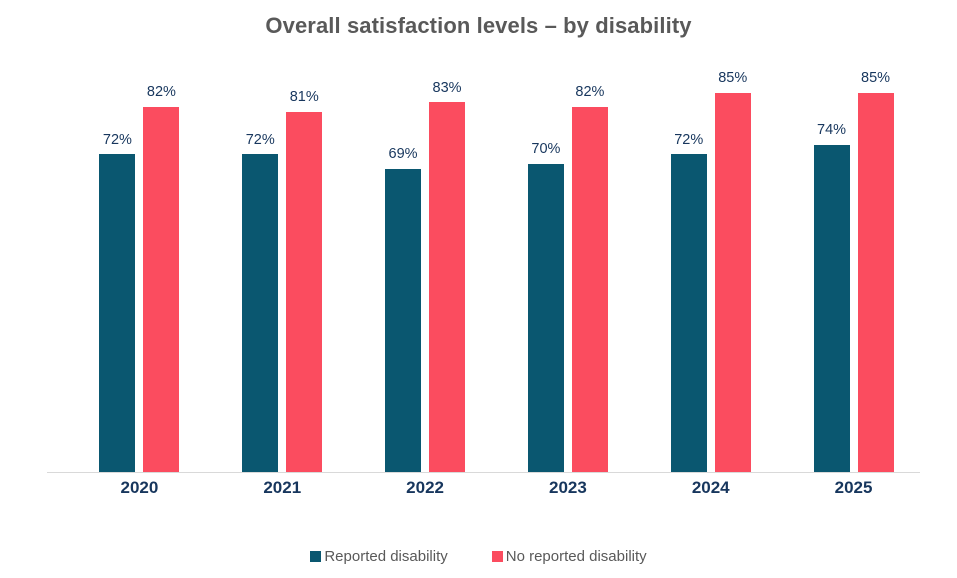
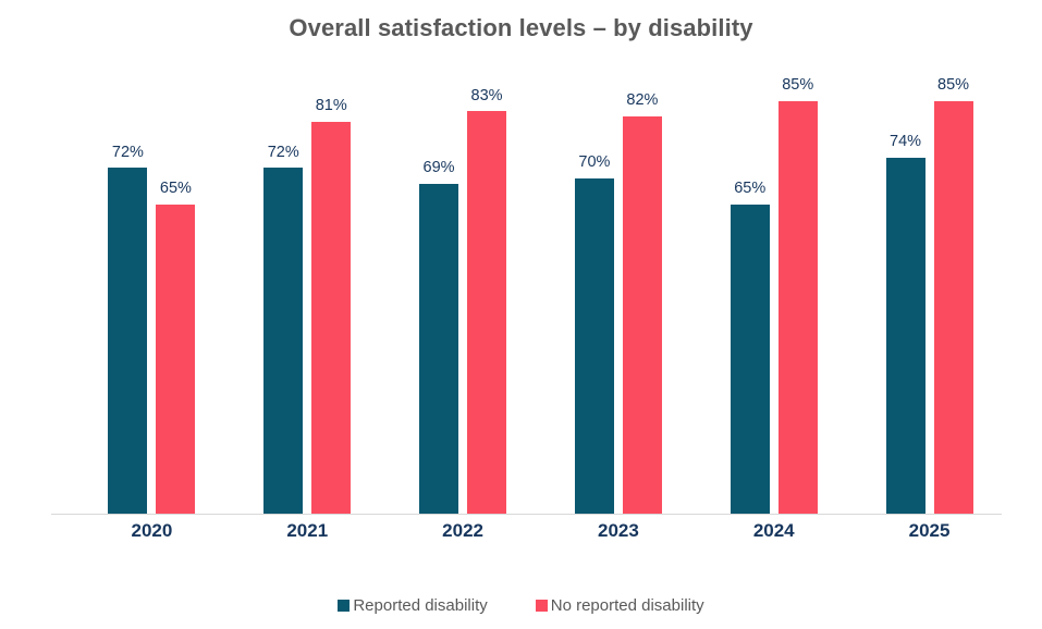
No reported disability/2020: 82% -> 65%
Reported disability/2024: 72% -> 65%
